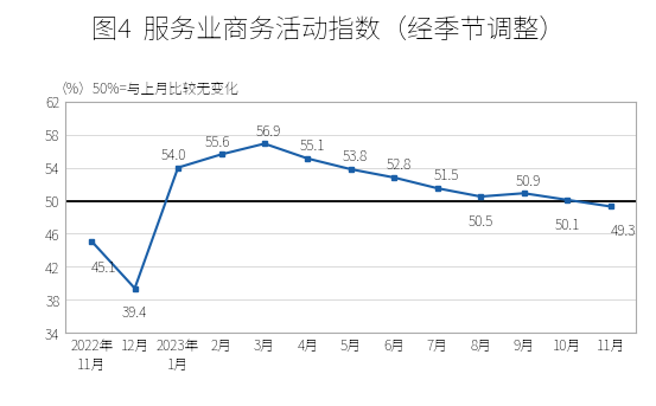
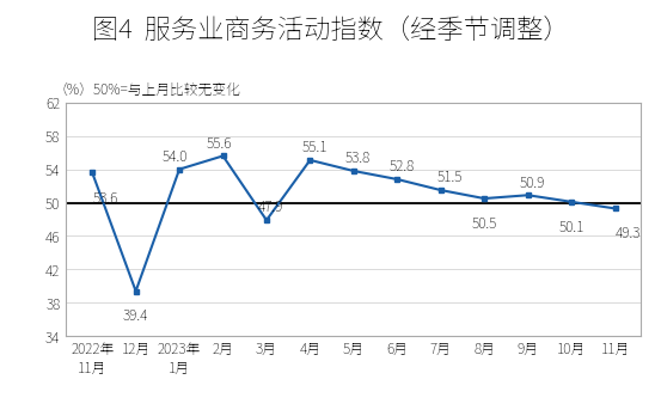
2022年 11月: 45.1 -> 53.6
3月: 56.9 -> 47.9
